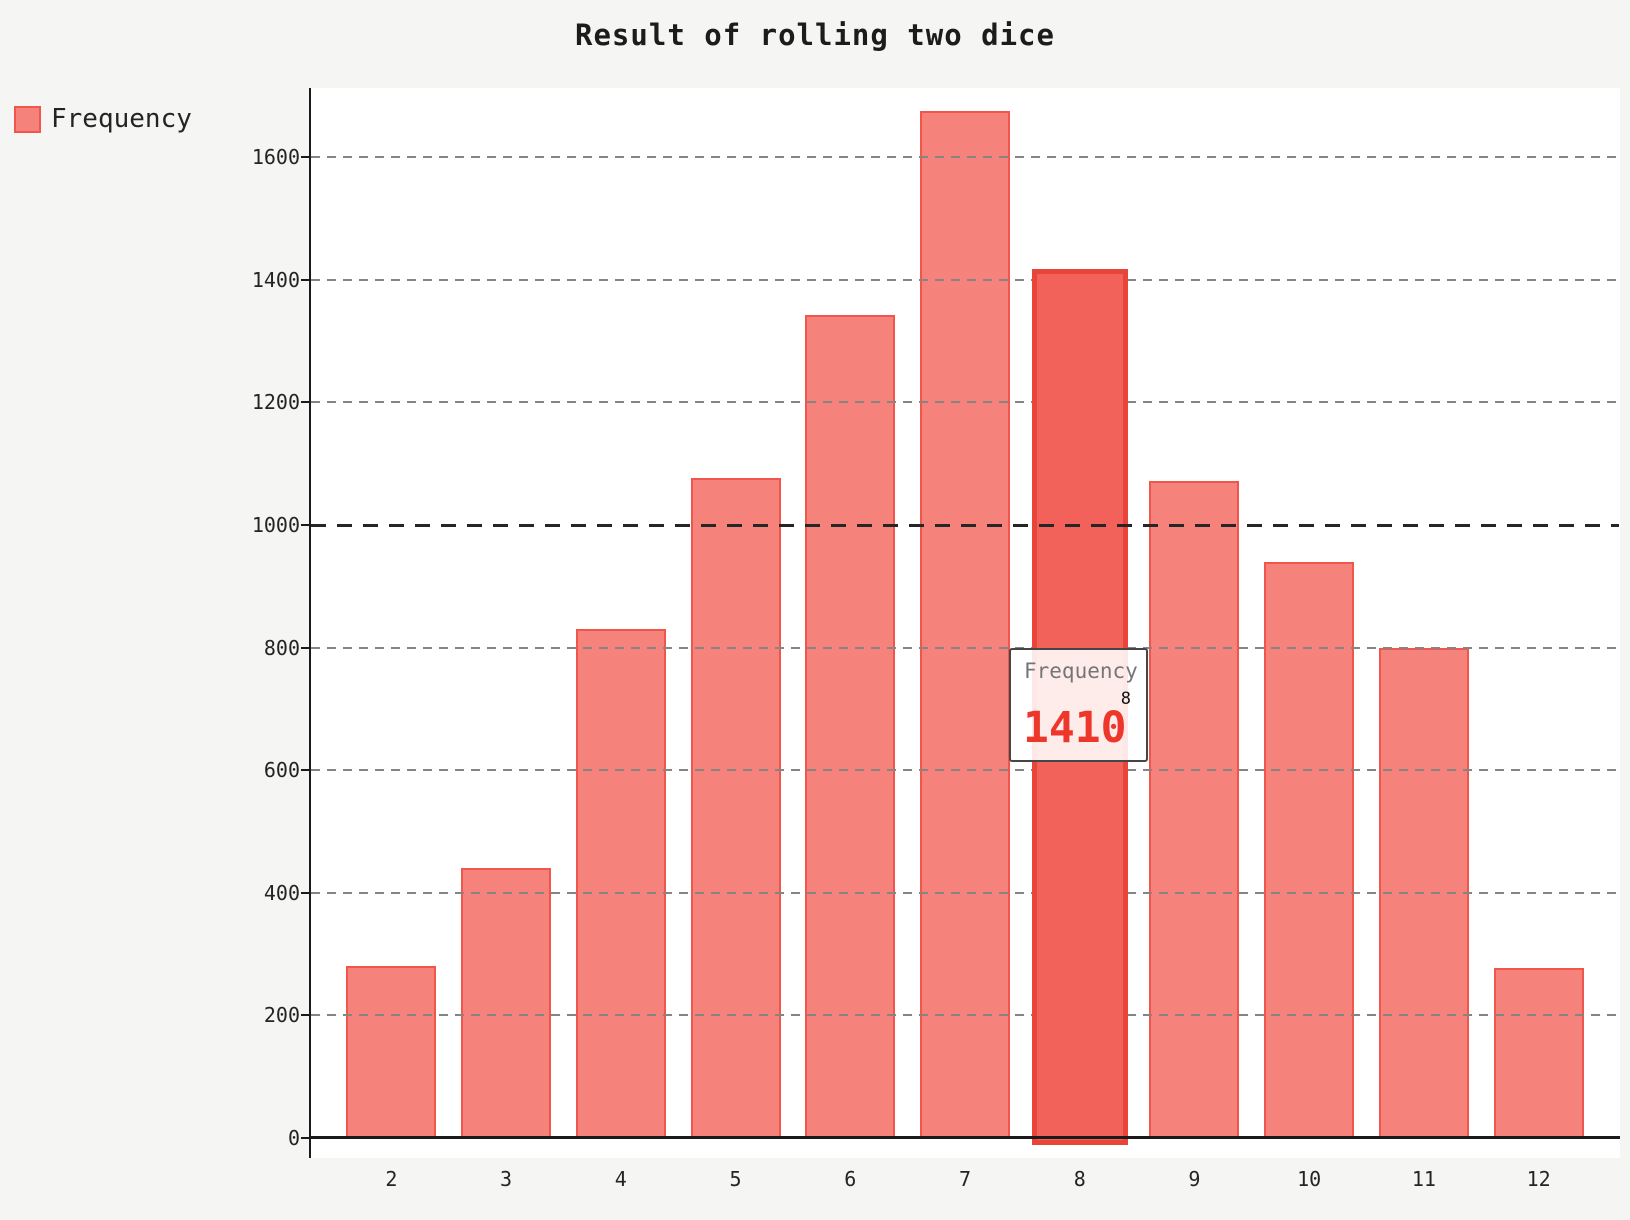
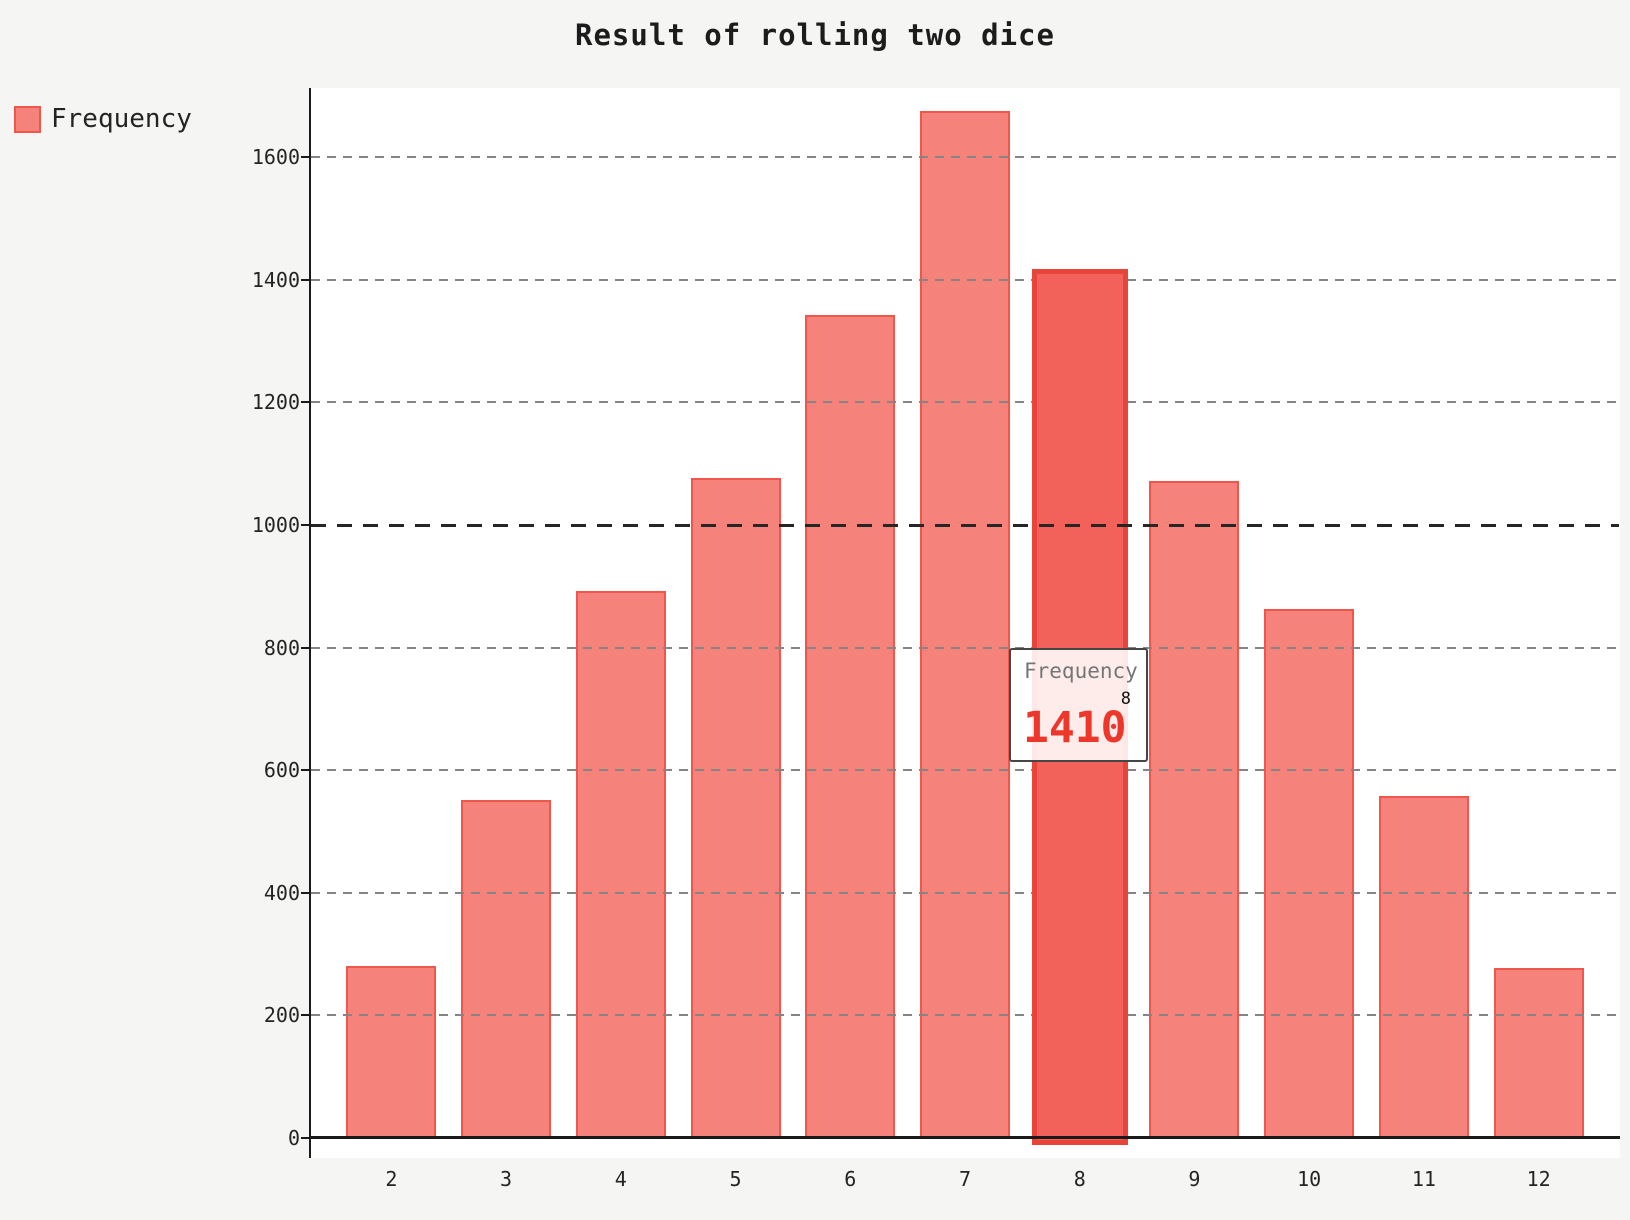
3: 440 -> 550
4: 830 -> 890
10: 940 -> 860
11: 800 -> 560
